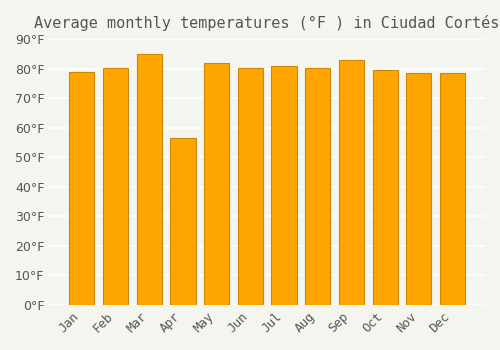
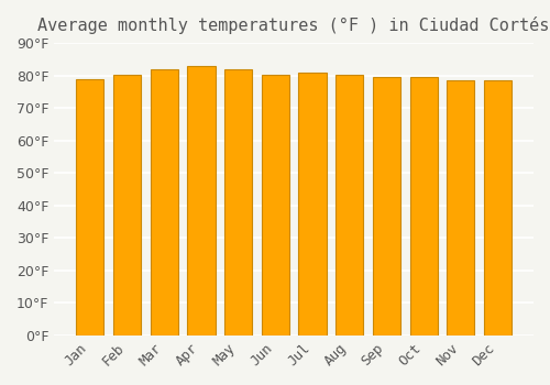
Mar: 85.0°F -> 82.0°F
Apr: 56.5°F -> 83.0°F
Sep: 83.0°F -> 79.5°F
